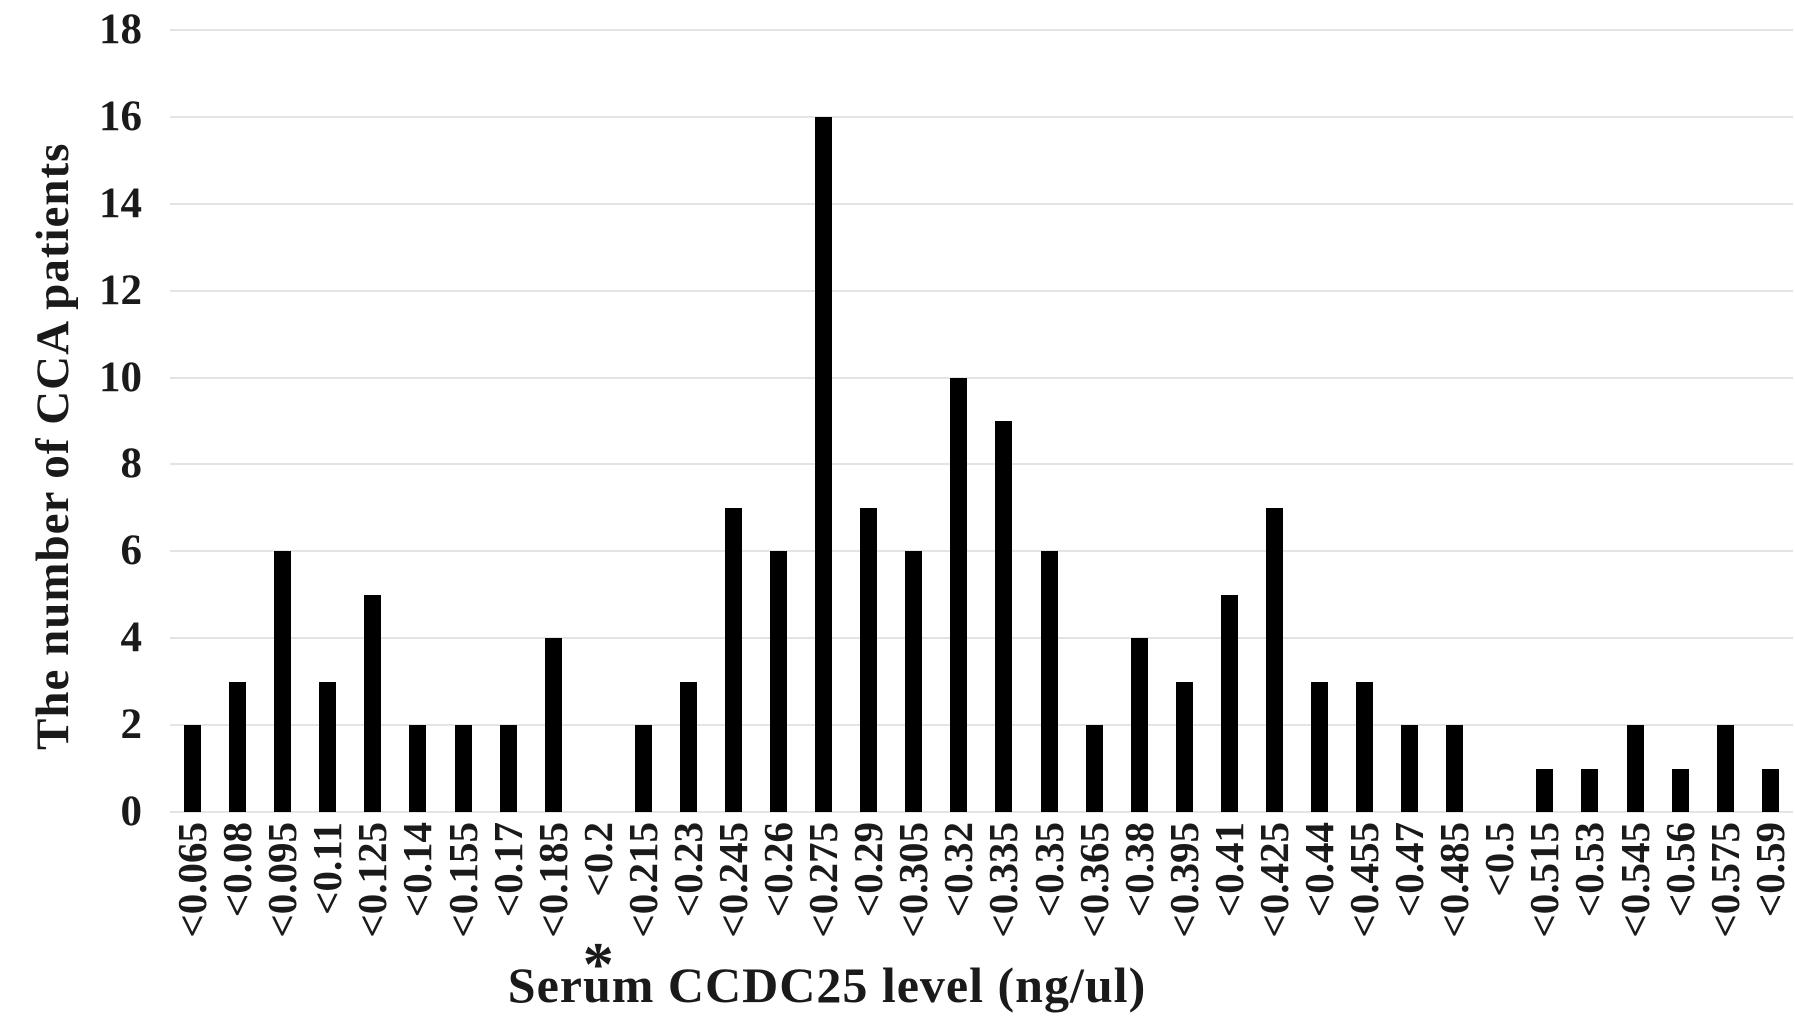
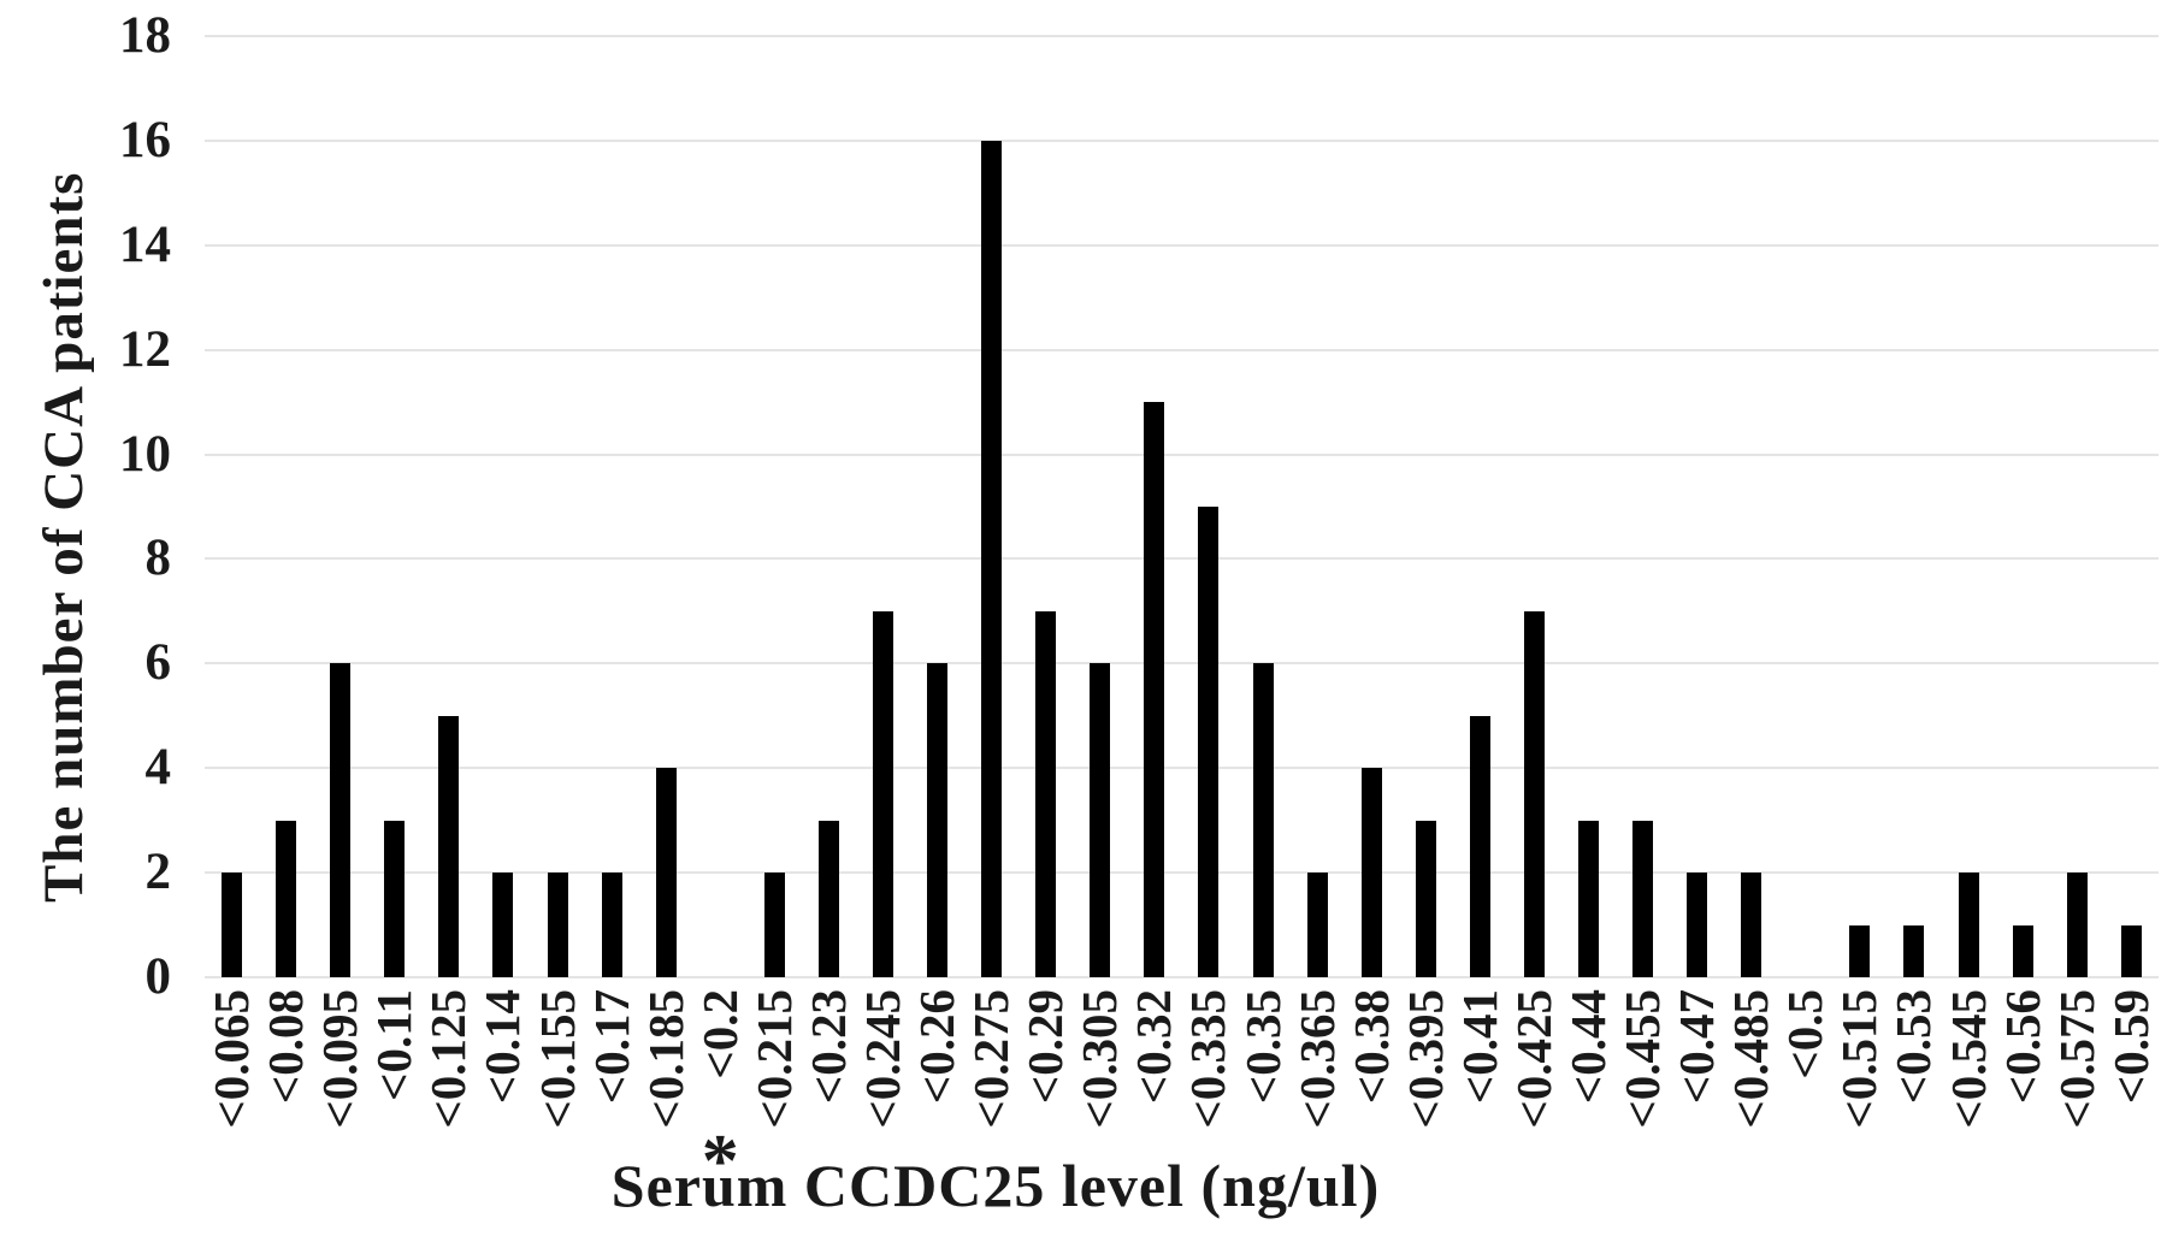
<0.32: 10 -> 11
